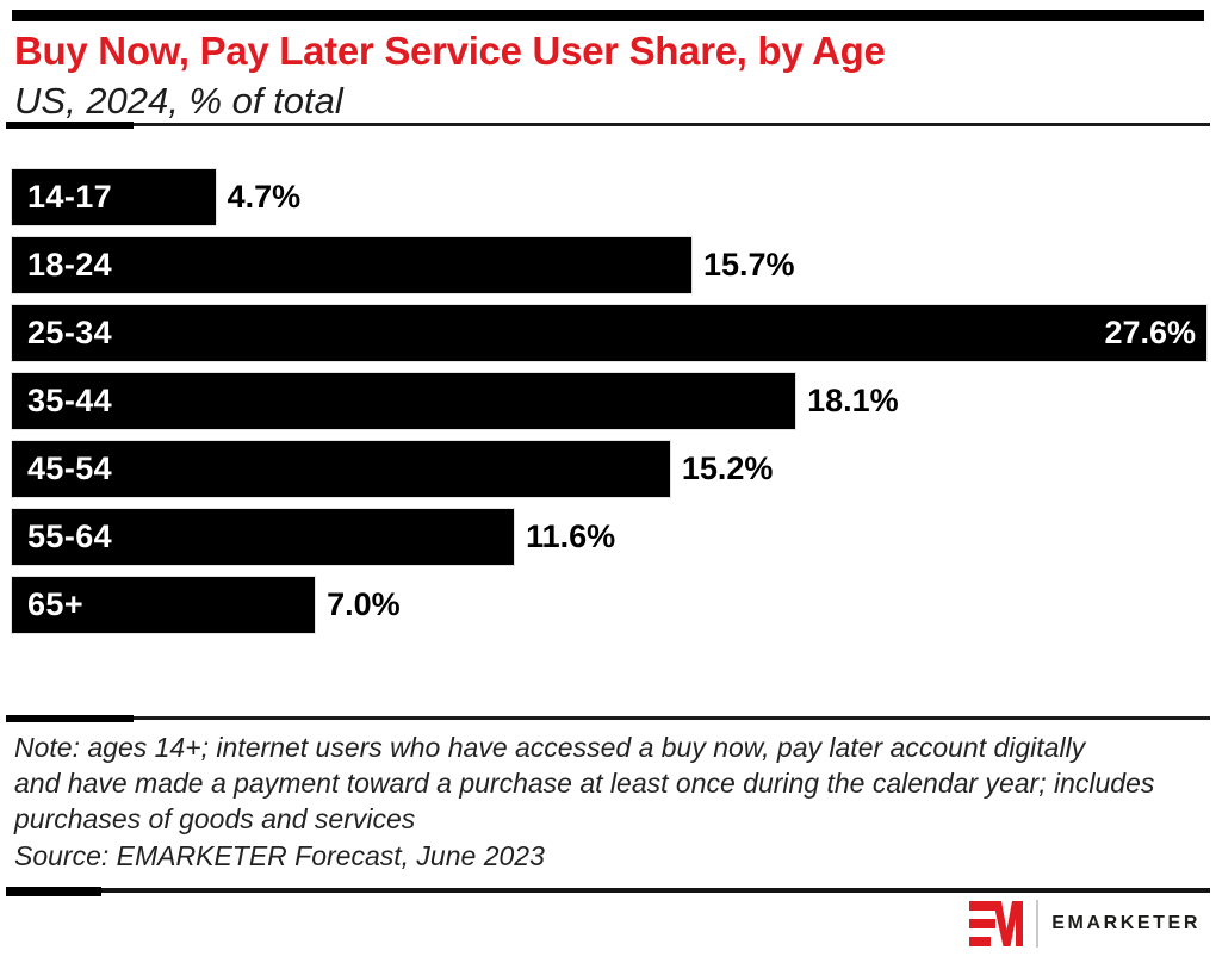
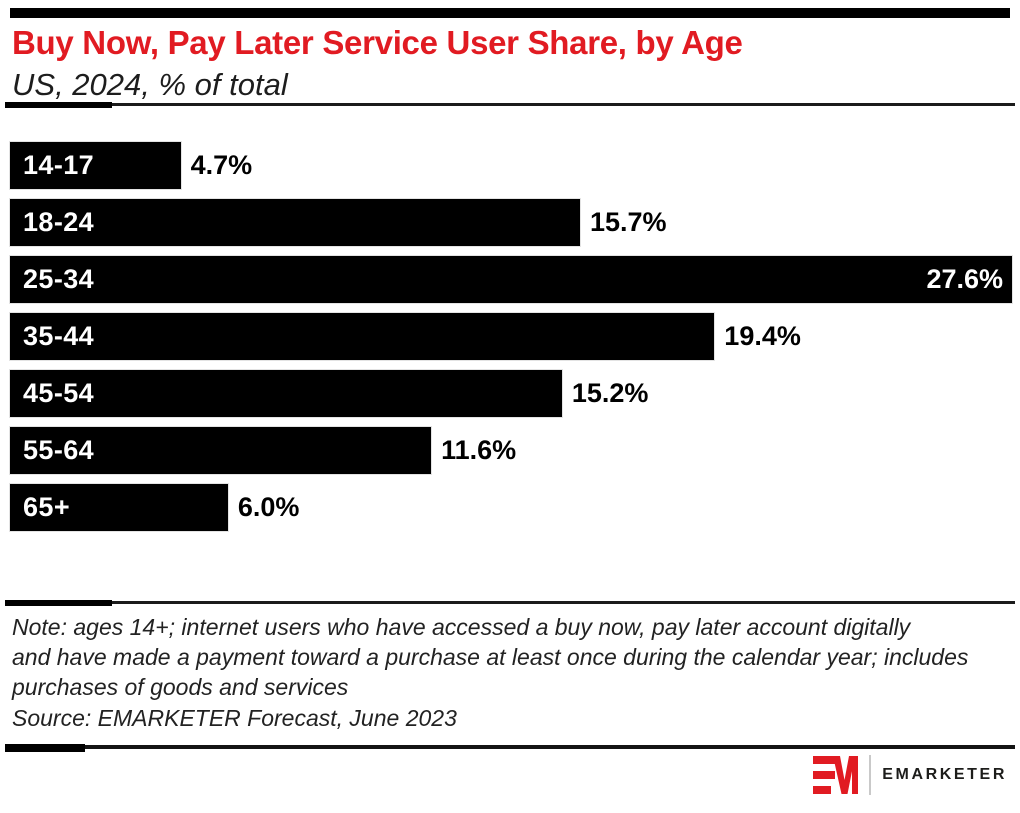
35-44: 18.1% -> 19.4%
65+: 7.0% -> 6.0%
